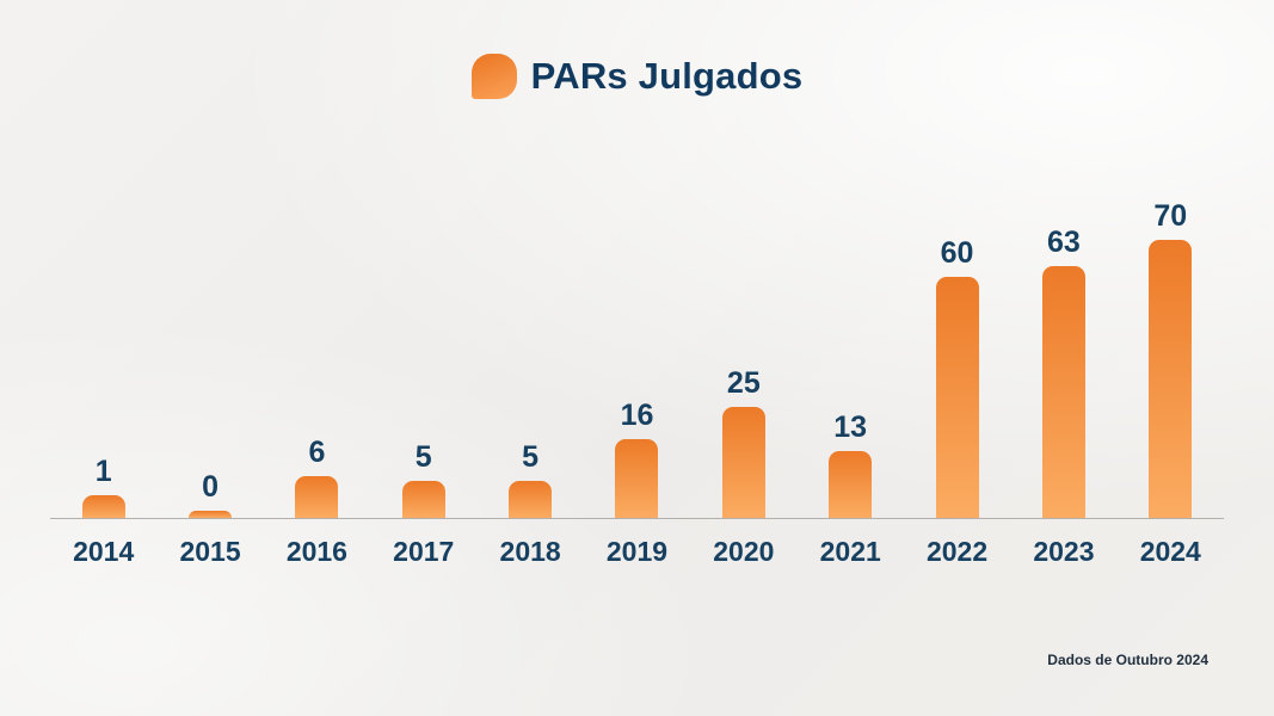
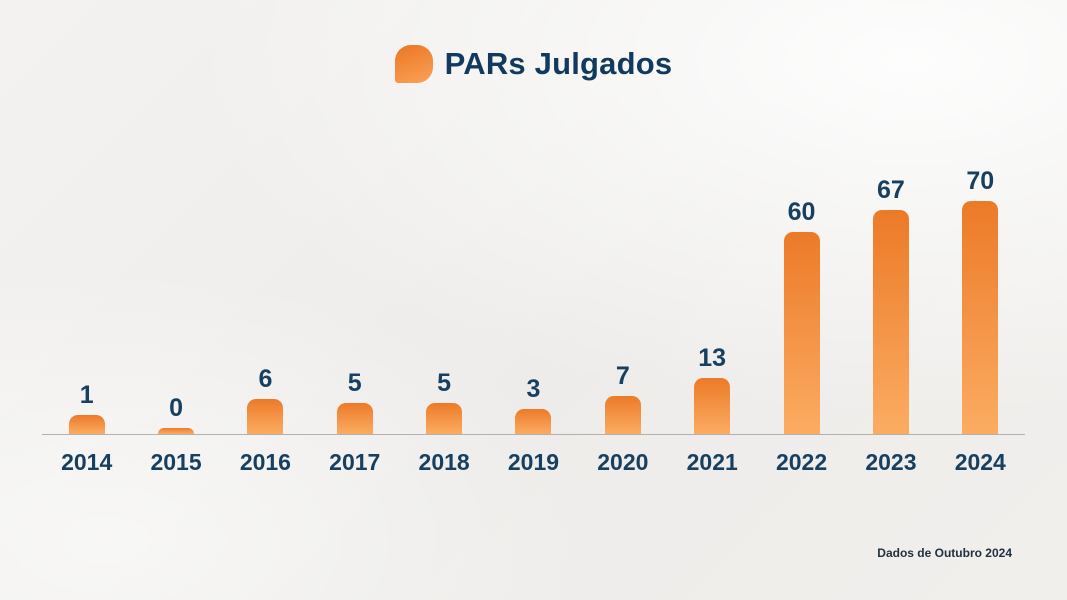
2019: 16 -> 3
2020: 25 -> 7
2023: 63 -> 67
